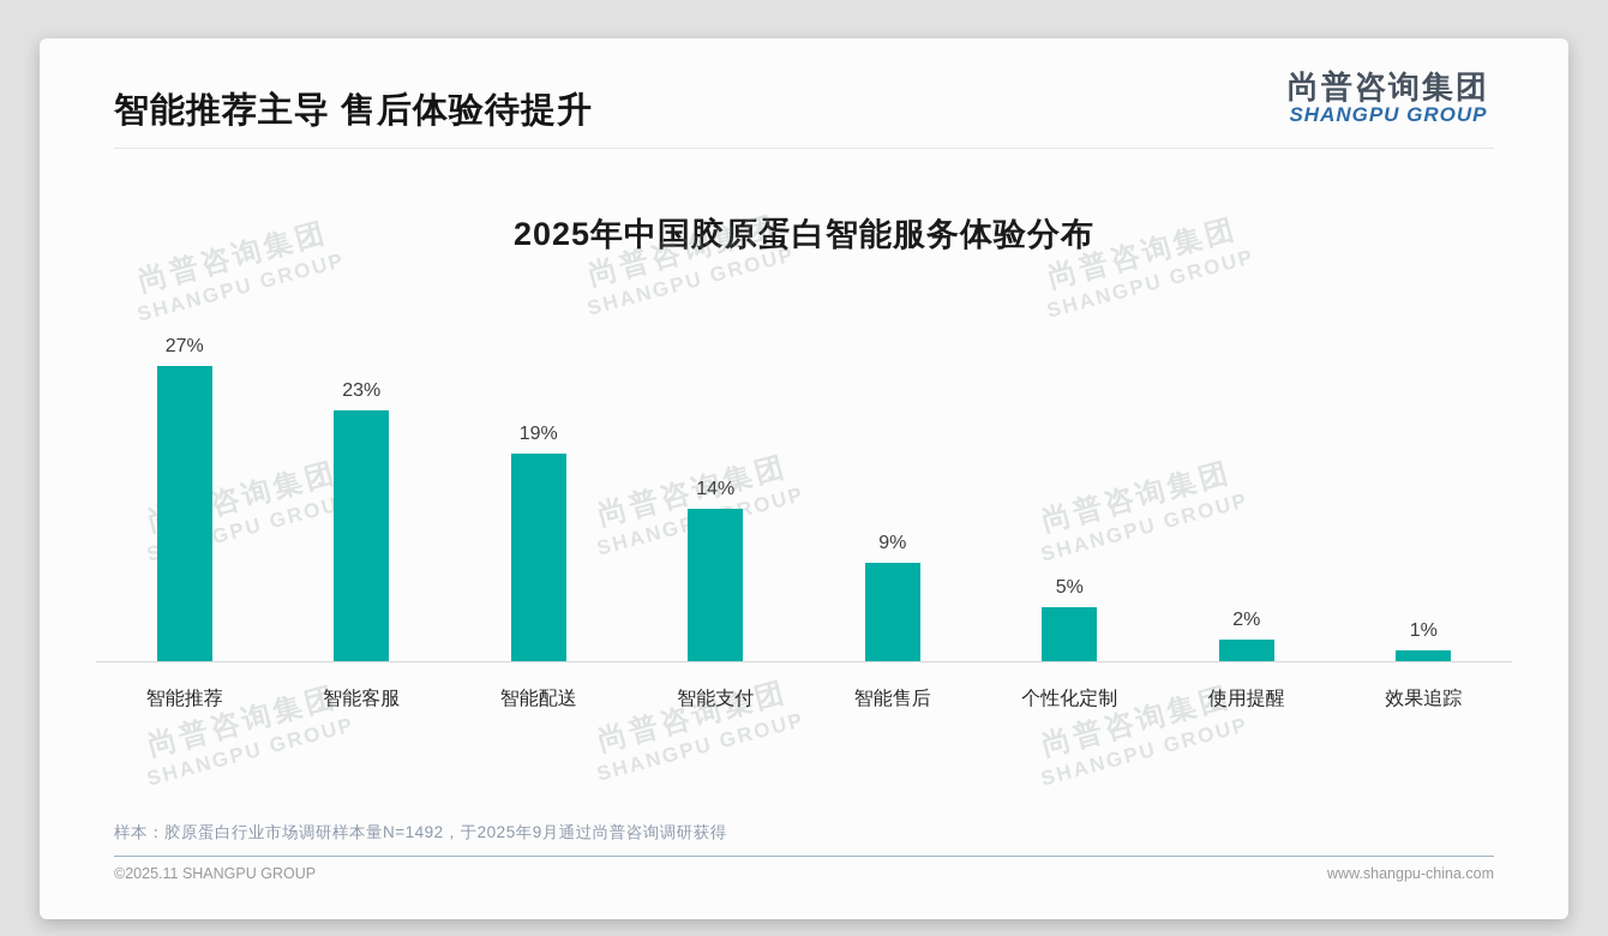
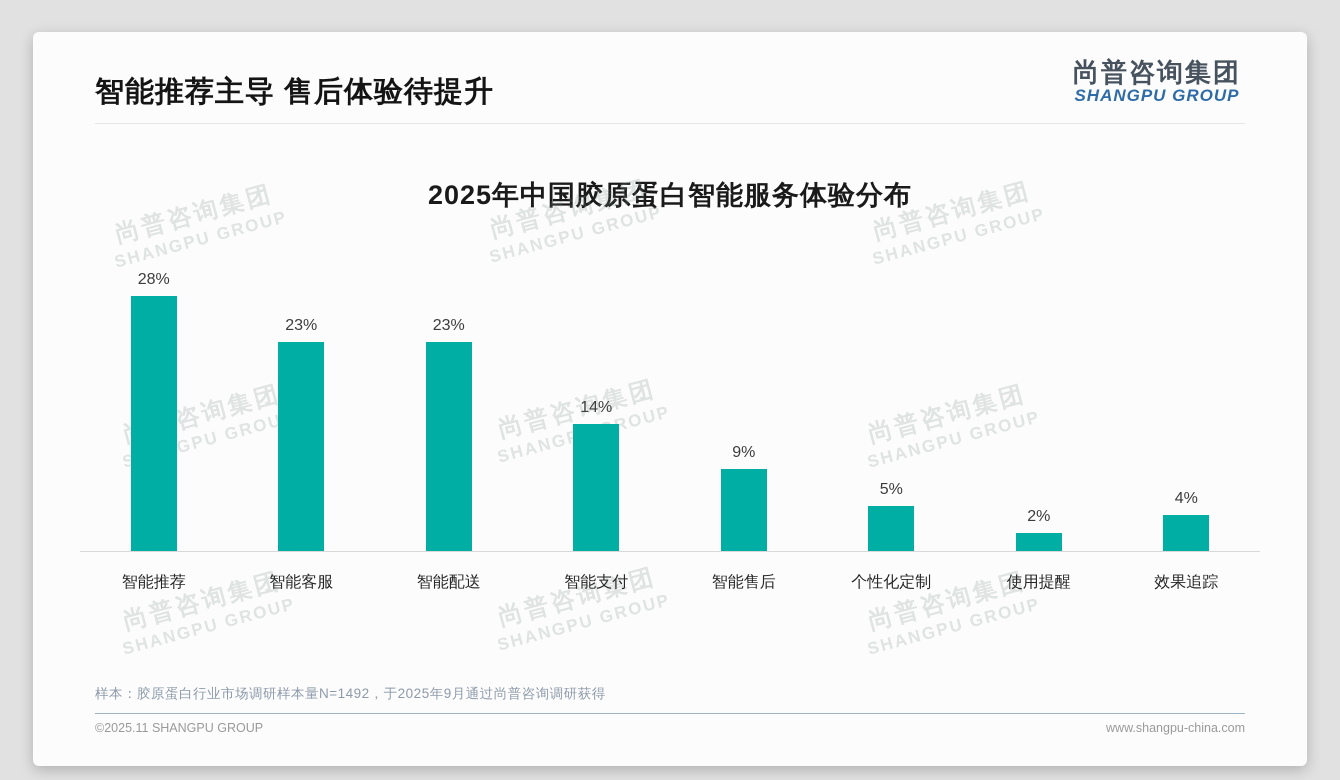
智能推荐: 27% -> 28%
智能配送: 19% -> 23%
效果追踪: 1% -> 4%
